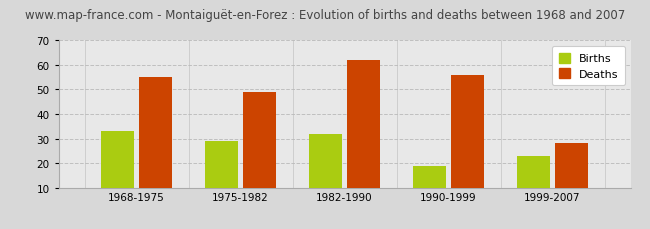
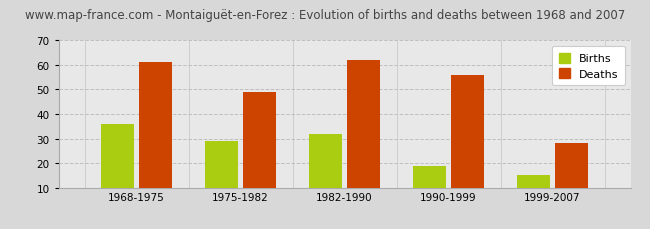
Births/1968-1975: 33 -> 36
Deaths/1968-1975: 55 -> 61
Births/1999-2007: 23 -> 15
